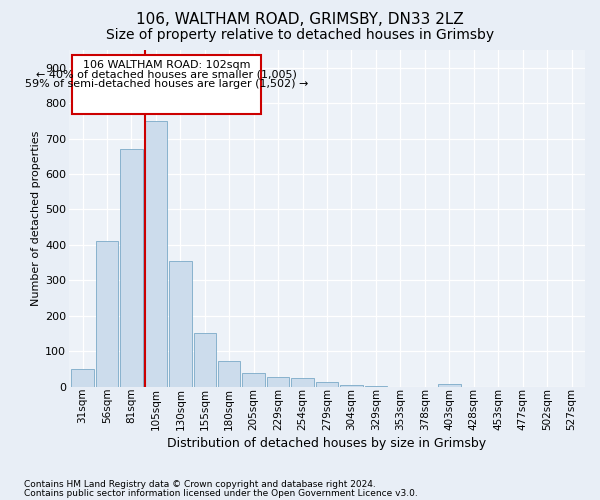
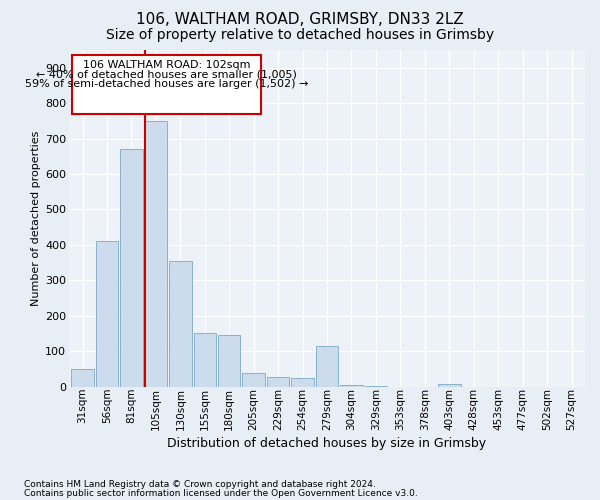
180sqm: 72 -> 145
279sqm: 13 -> 115
